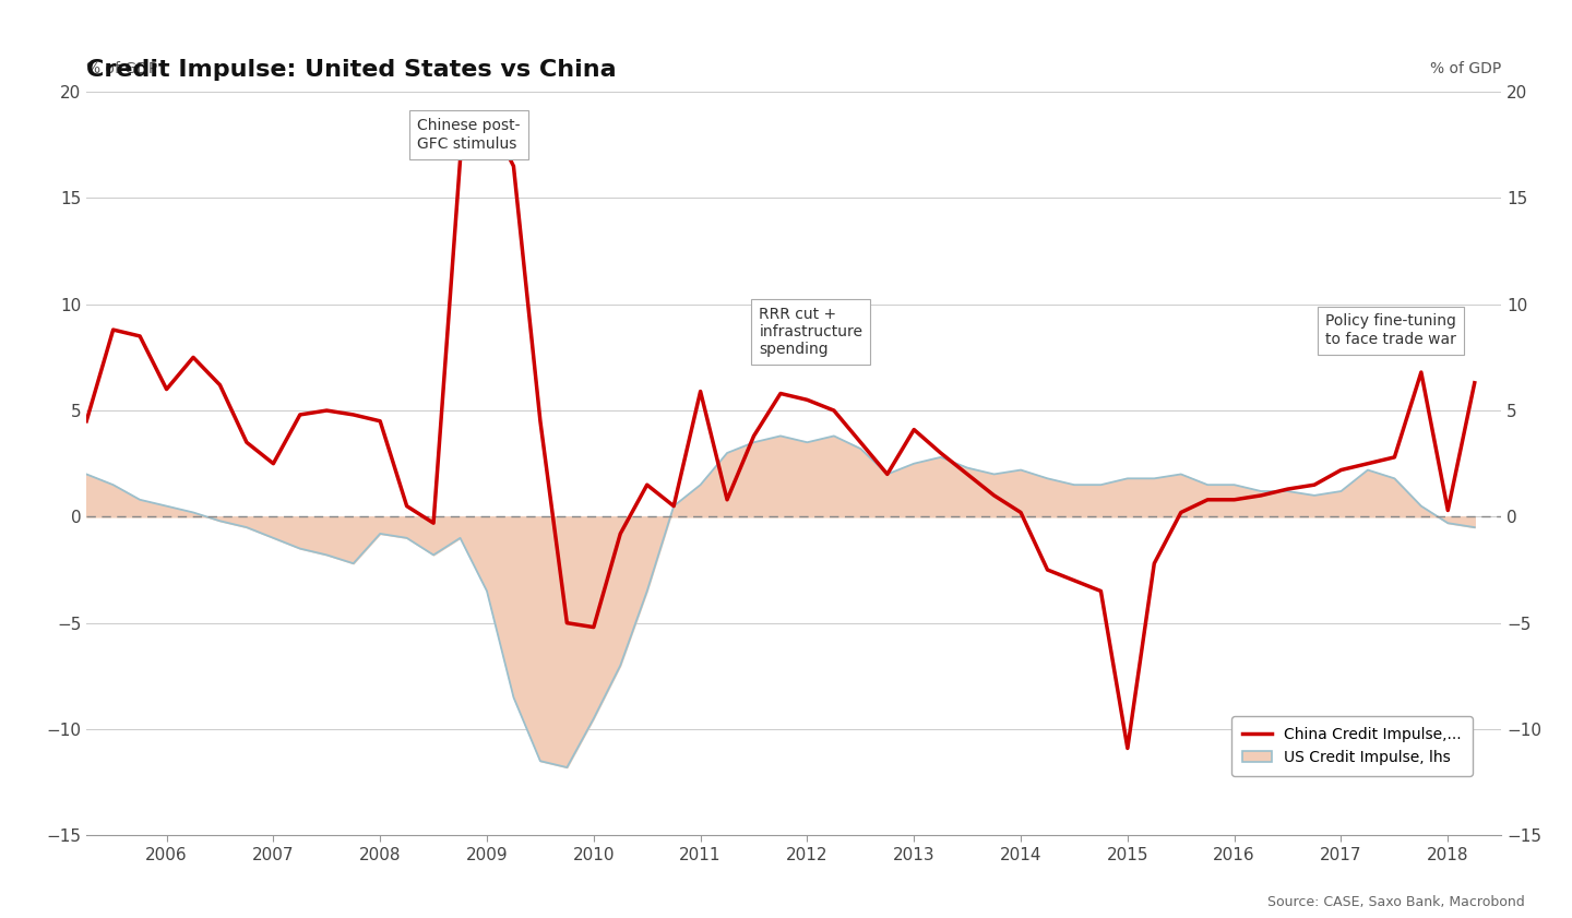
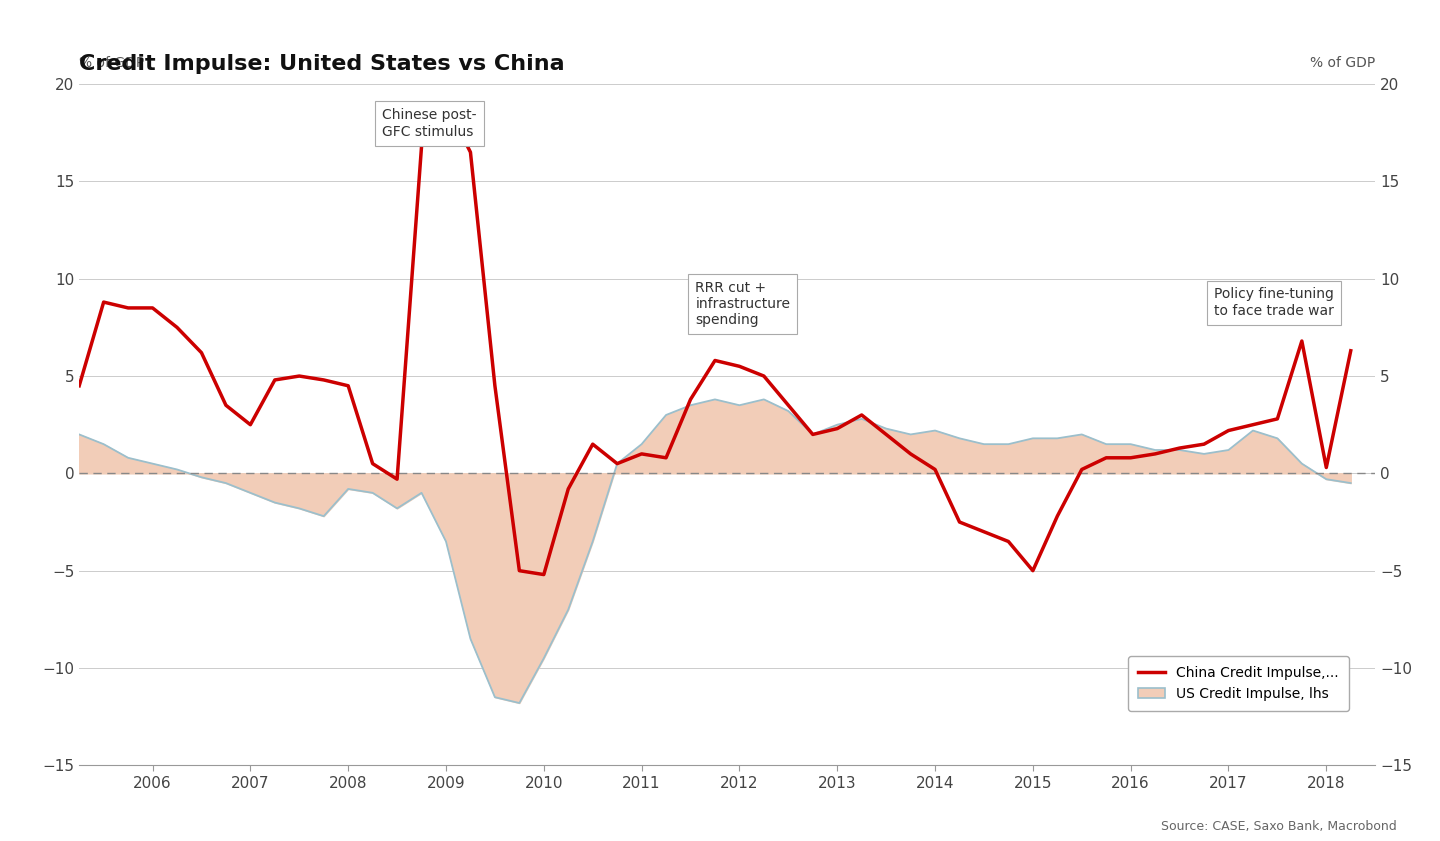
China Credit Impulse,.../2006: 6.0 -> 8.5
China Credit Impulse,.../2011: 5.9 -> 1.0
China Credit Impulse,.../2013: 4.1 -> 2.3
China Credit Impulse,.../2015: -10.9 -> -5.0
